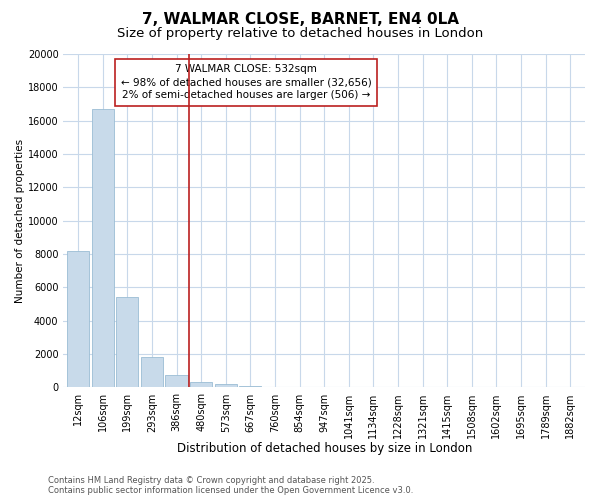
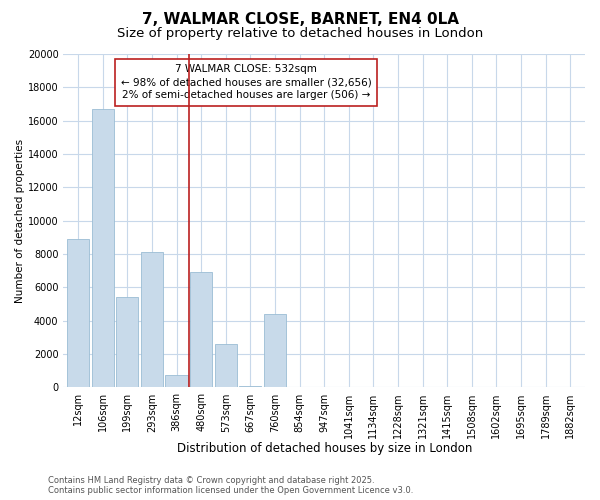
12sqm: 8200 -> 8900
293sqm: 1800 -> 8100
480sqm: 300 -> 6900
573sqm: 200 -> 2600
760sqm: 0 -> 4400
